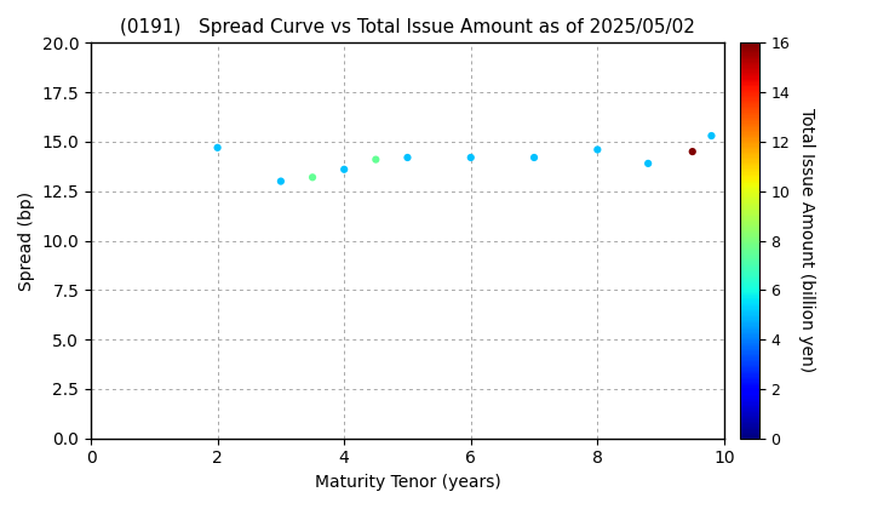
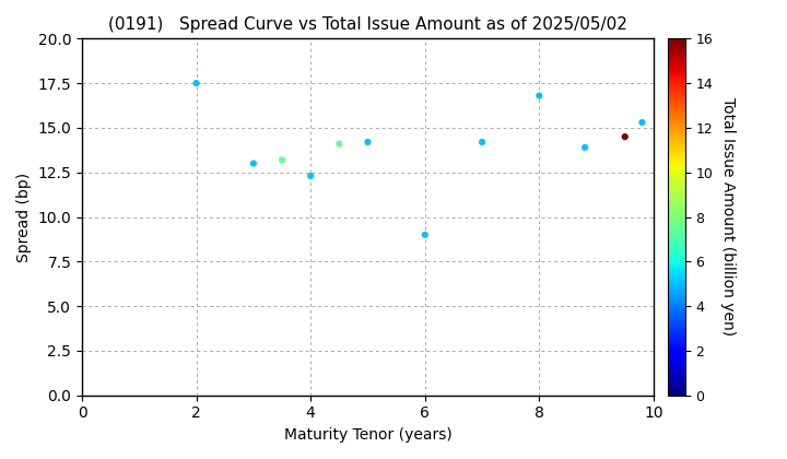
2: 14.7 -> 17.5
4: 13.6 -> 12.3
6: 14.2 -> 9.0
8: 14.6 -> 16.8
